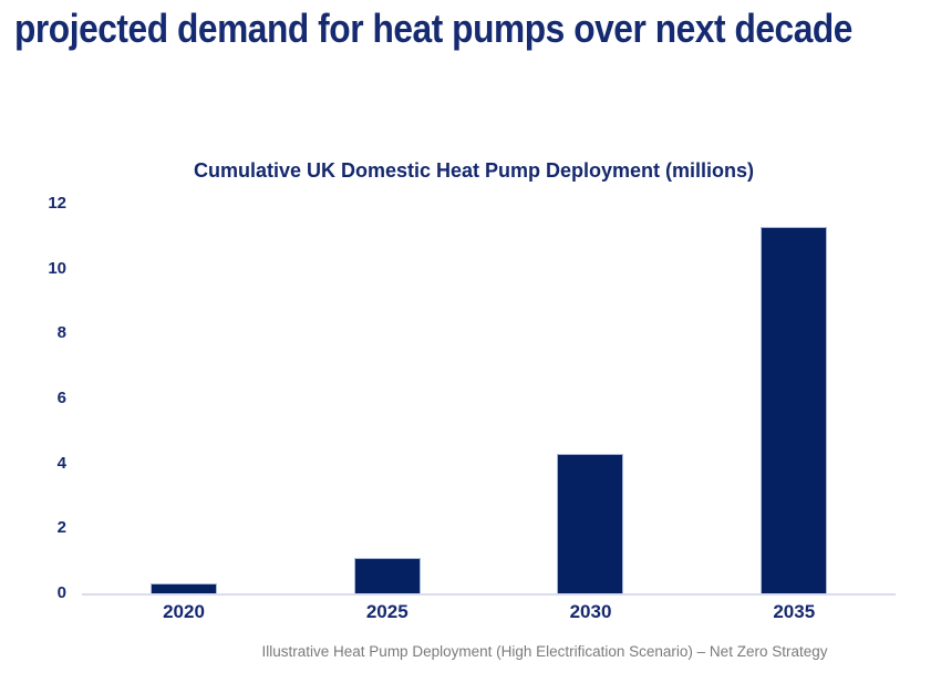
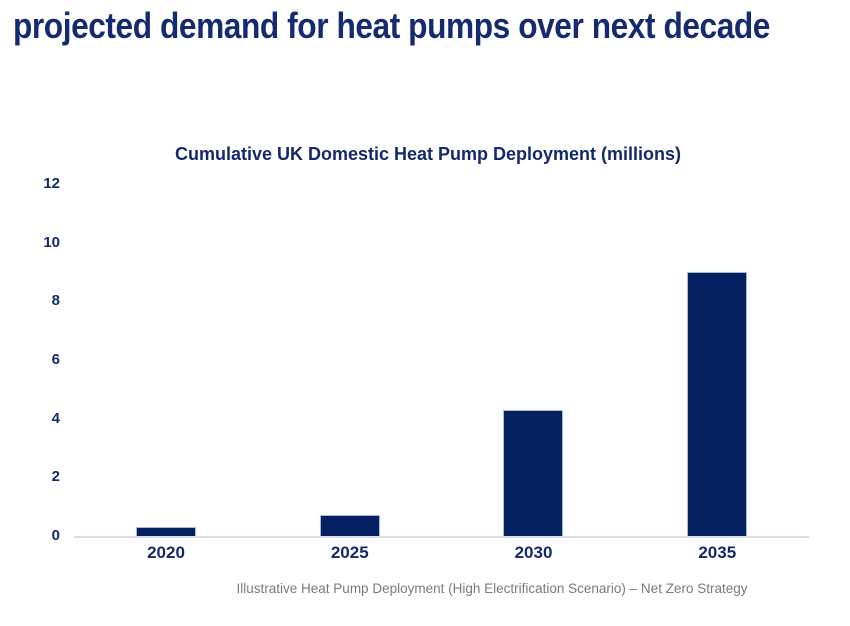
2025: 1.1 -> 0.7
2035: 11.3 -> 9.0
